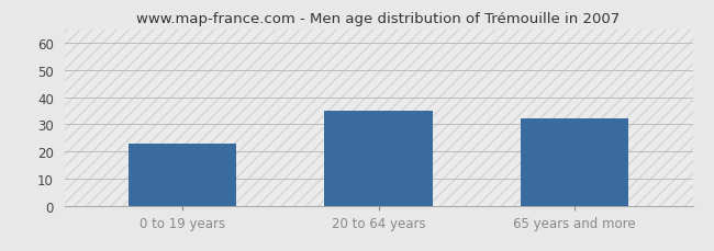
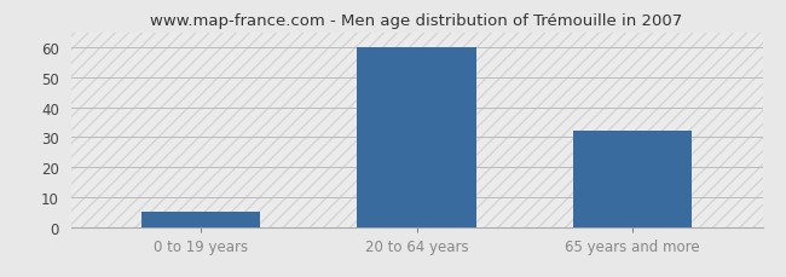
0 to 19 years: 23 -> 5
20 to 64 years: 35 -> 60
